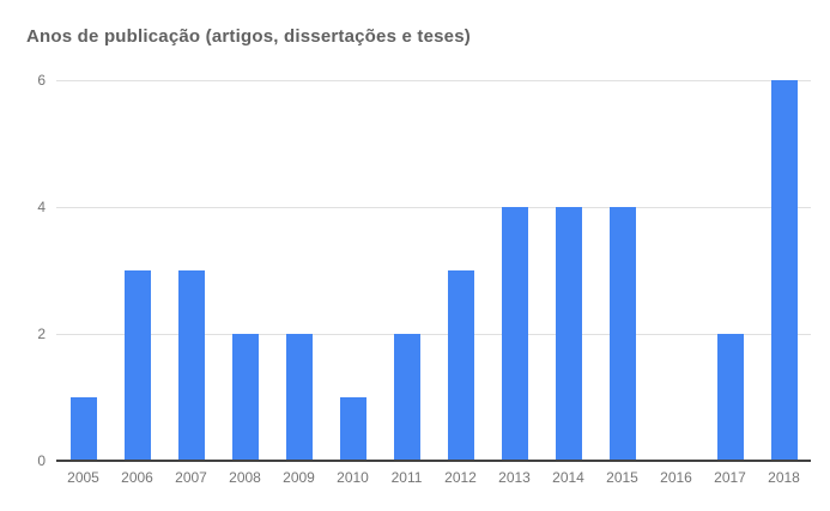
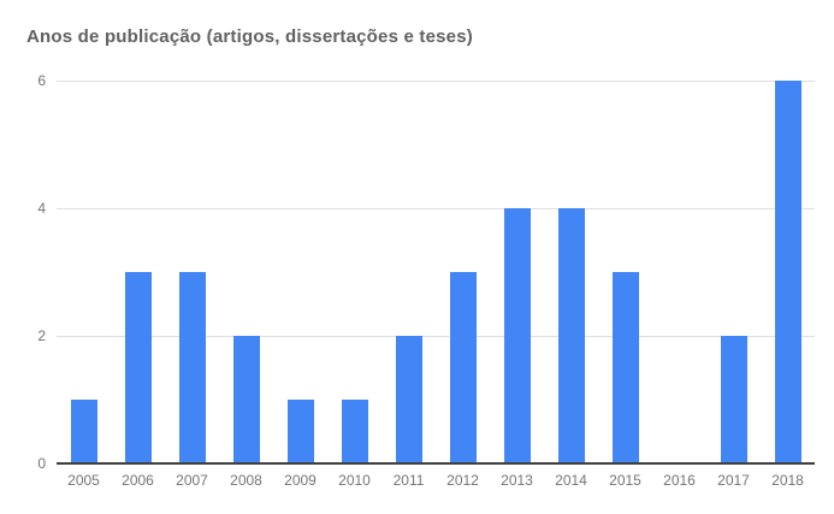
2009: 2 -> 1
2015: 4 -> 3
